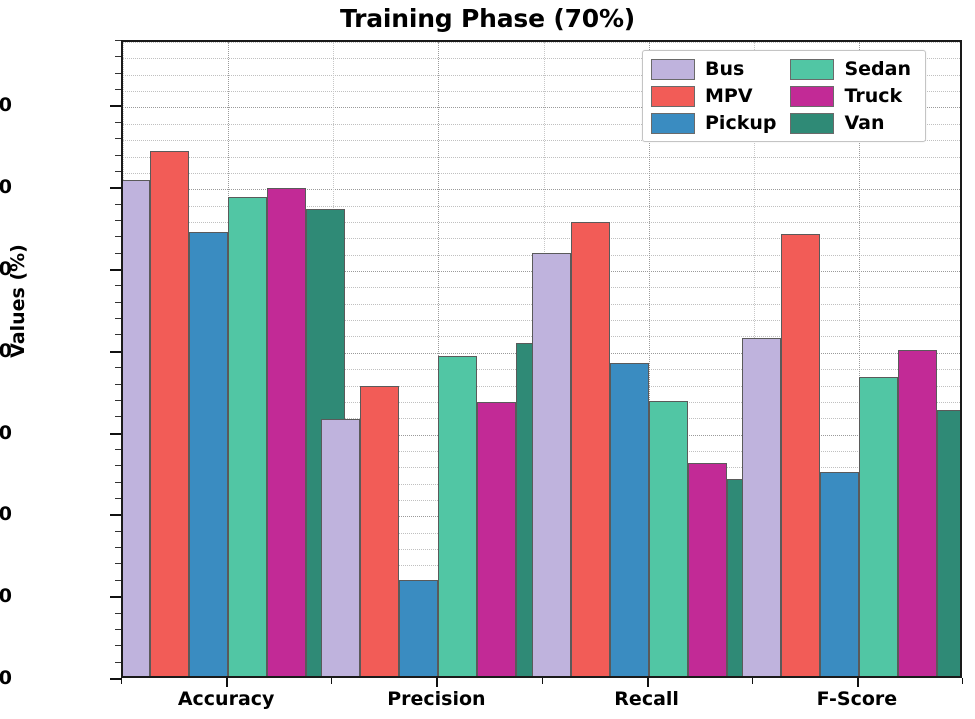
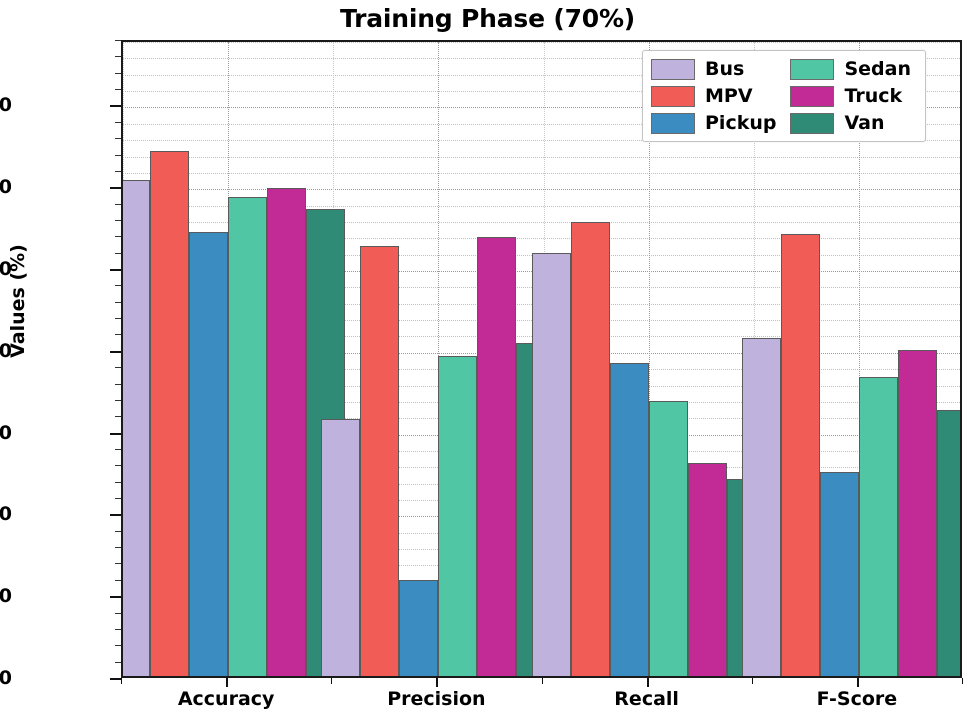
MPV/Precision: 96.6 -> 98.3
Truck/Precision: 96.4 -> 98.4
